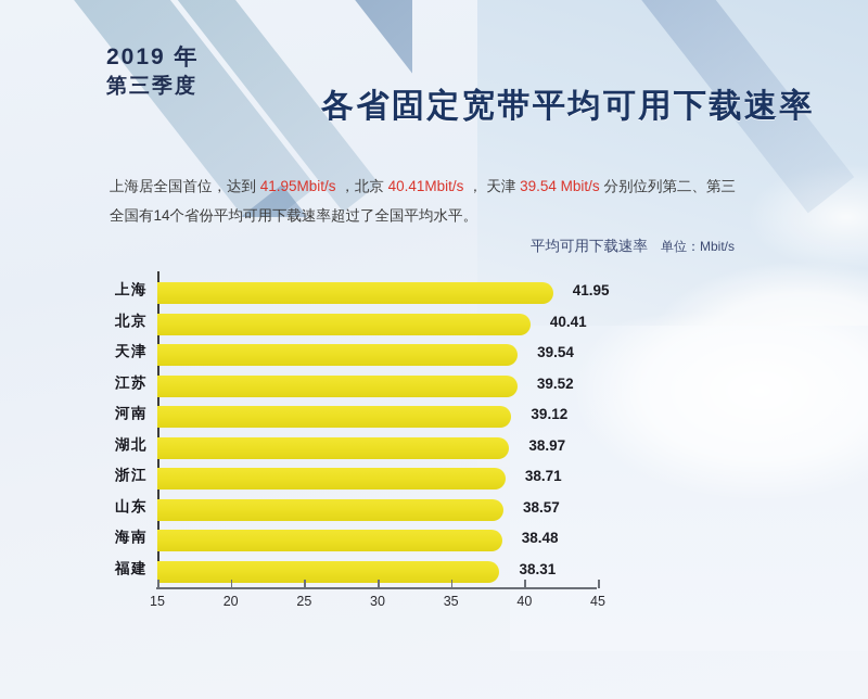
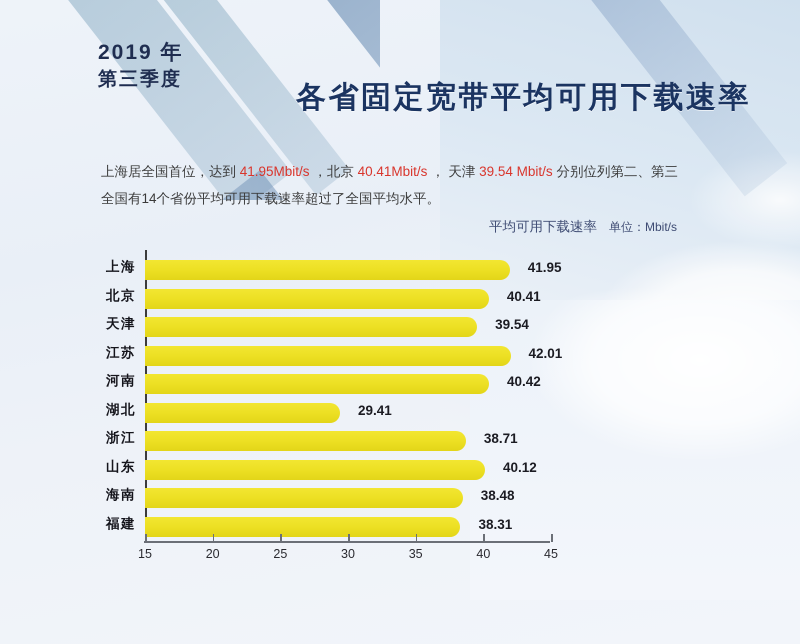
江苏: 39.52 -> 42.01
河南: 39.12 -> 40.42
湖北: 38.97 -> 29.41
山东: 38.57 -> 40.12
